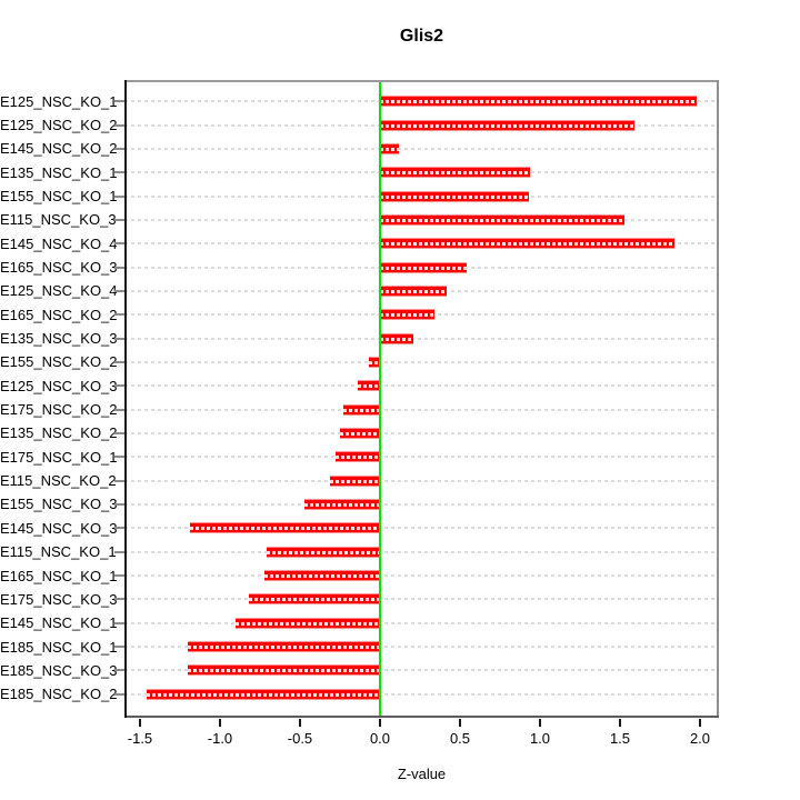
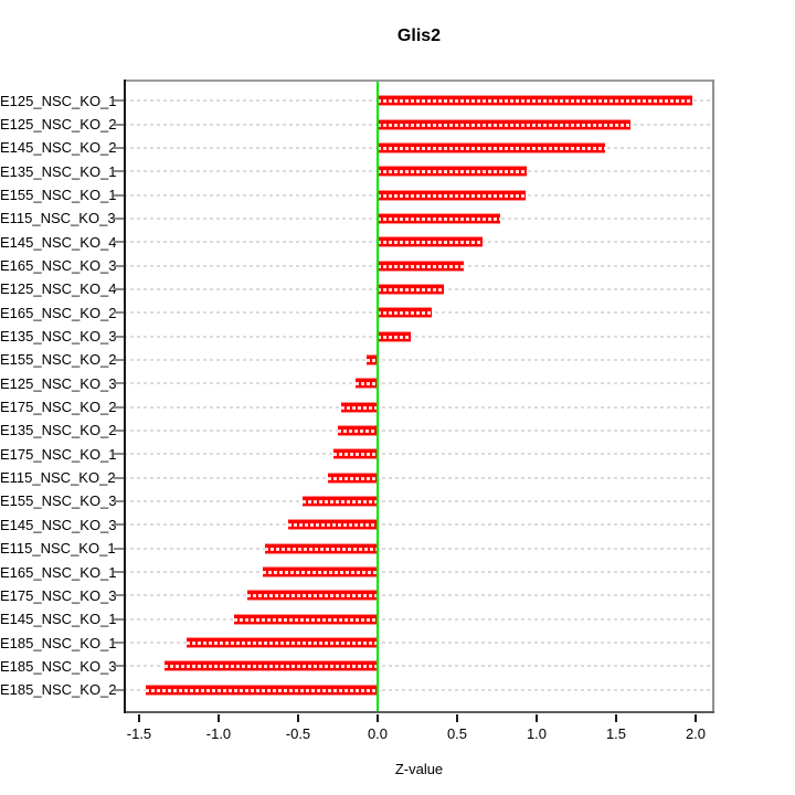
E145_NSC_KO_2: 0.12 -> 1.43
E115_NSC_KO_3: 1.53 -> 0.77
E145_NSC_KO_4: 1.84 -> 0.66
E145_NSC_KO_3: -1.19 -> -0.56
E185_NSC_KO_3: -1.20 -> -1.34
